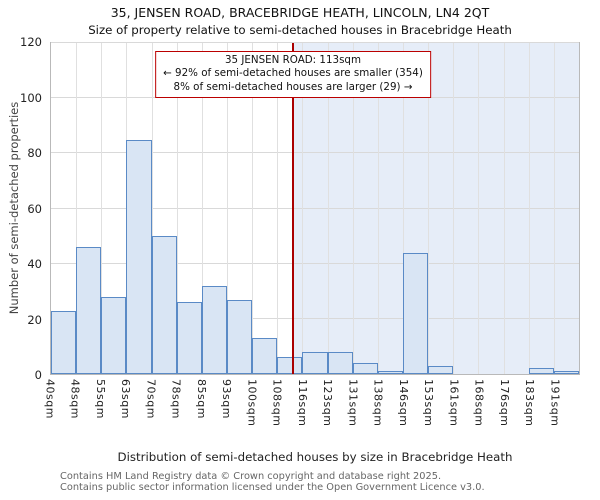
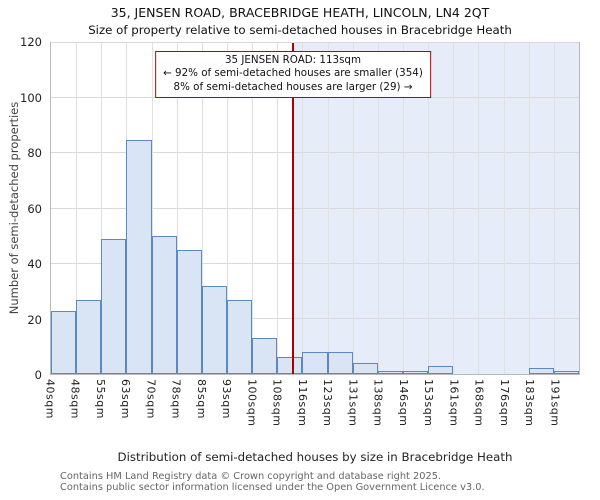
48sqm: 46 -> 27
55sqm: 28 -> 49
78sqm: 26 -> 45
146sqm: 44 -> 1
